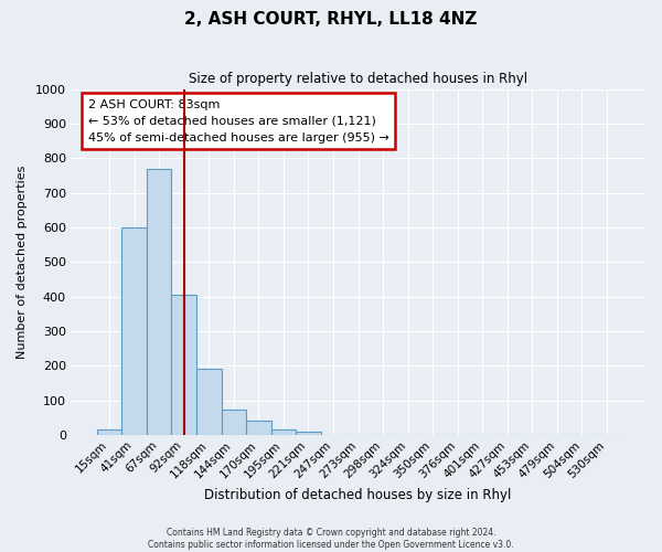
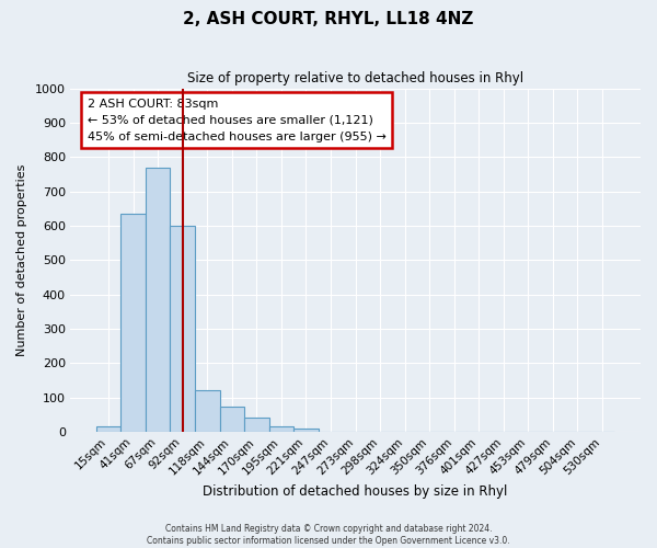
41sqm: 600 -> 635
92sqm: 405 -> 600
118sqm: 190 -> 120
